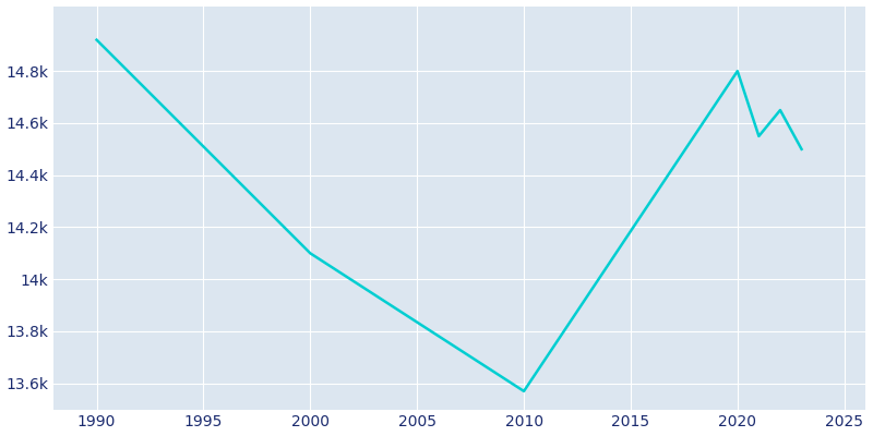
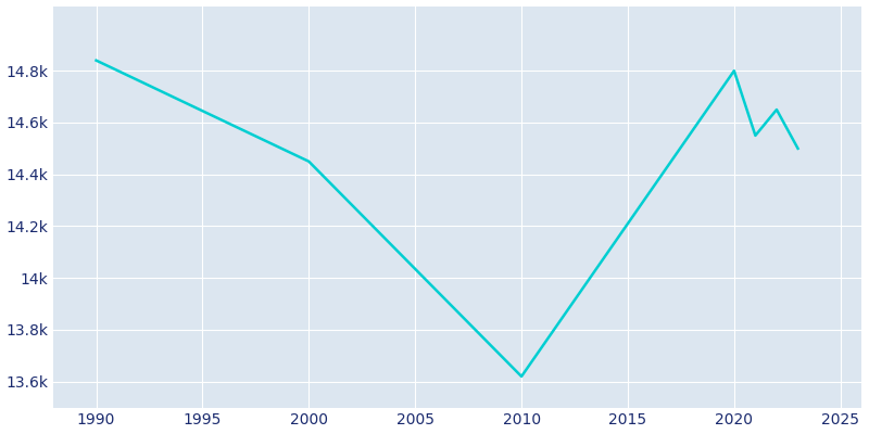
1990: 14.92k -> 14.84k
2000: 14.10k -> 14.45k
2010: 13.57k -> 13.62k
